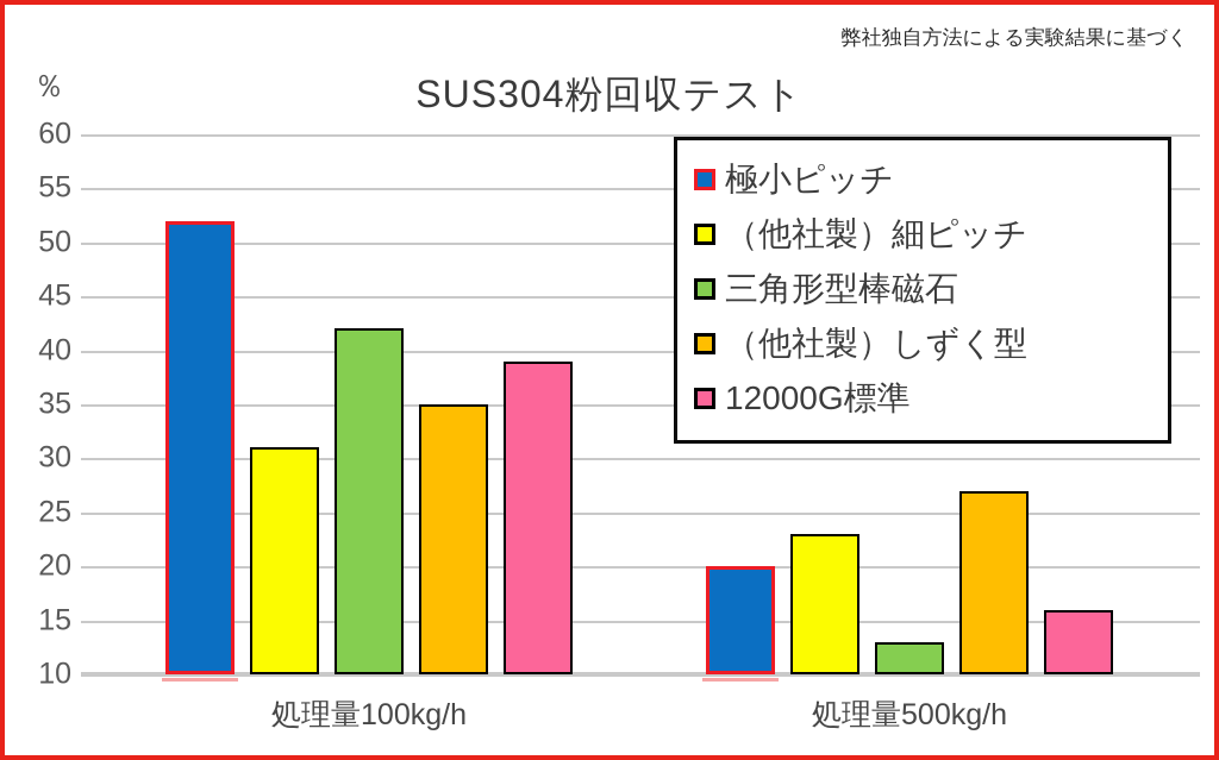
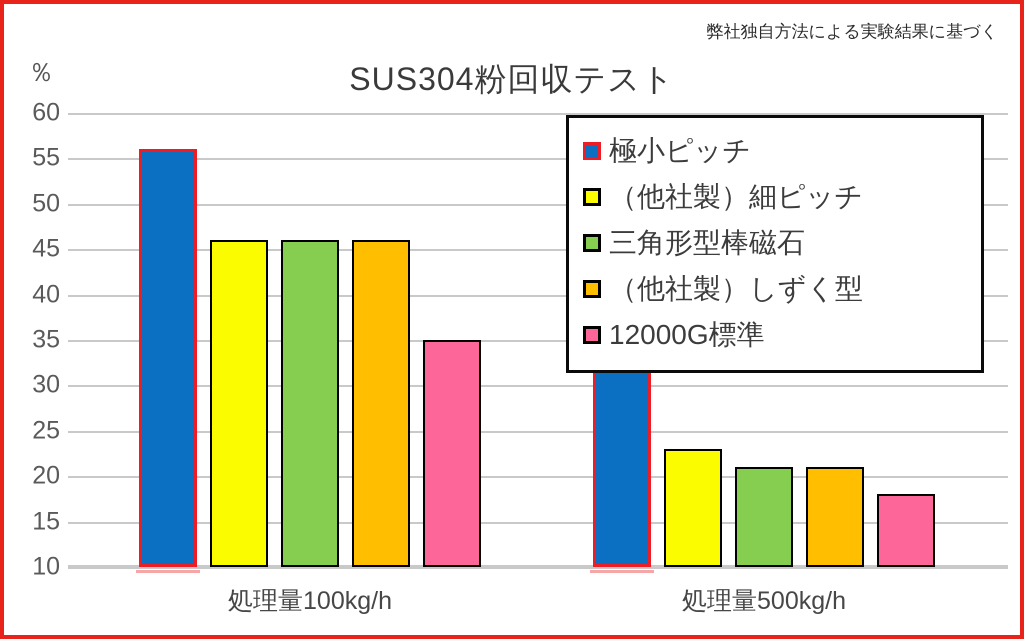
極小ピッチ/処理量100kg/h: 52 -> 56
（他社製）細ピッチ/処理量100kg/h: 31 -> 46
三角形型棒磁石/処理量100kg/h: 42 -> 46
（他社製）しずく型/処理量100kg/h: 35 -> 46
12000G標準/処理量100kg/h: 39 -> 35
極小ピッチ/処理量500kg/h: 20 -> 32
三角形型棒磁石/処理量500kg/h: 13 -> 21
（他社製）しずく型/処理量500kg/h: 27 -> 21
12000G標準/処理量500kg/h: 16 -> 18
